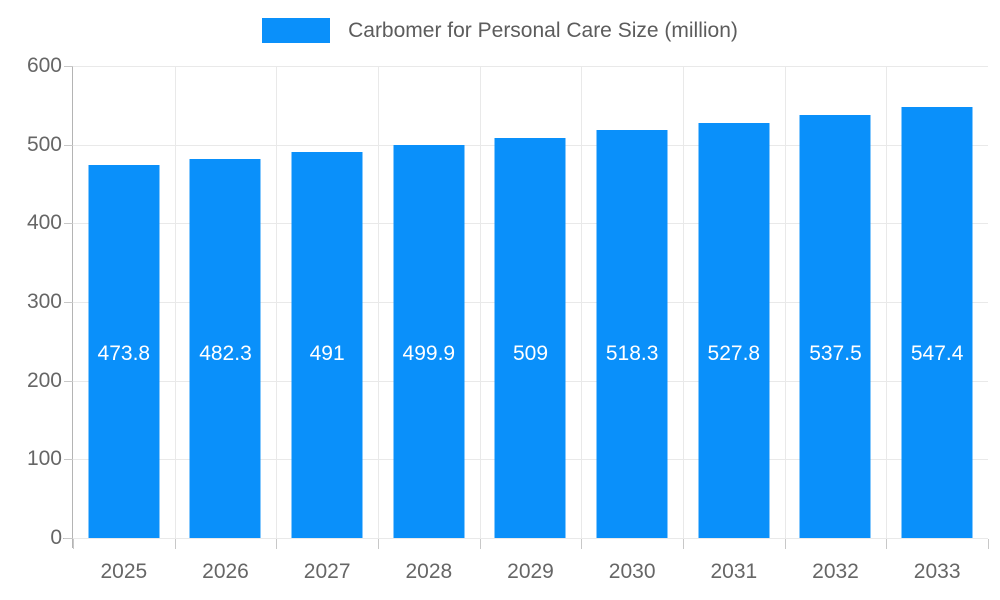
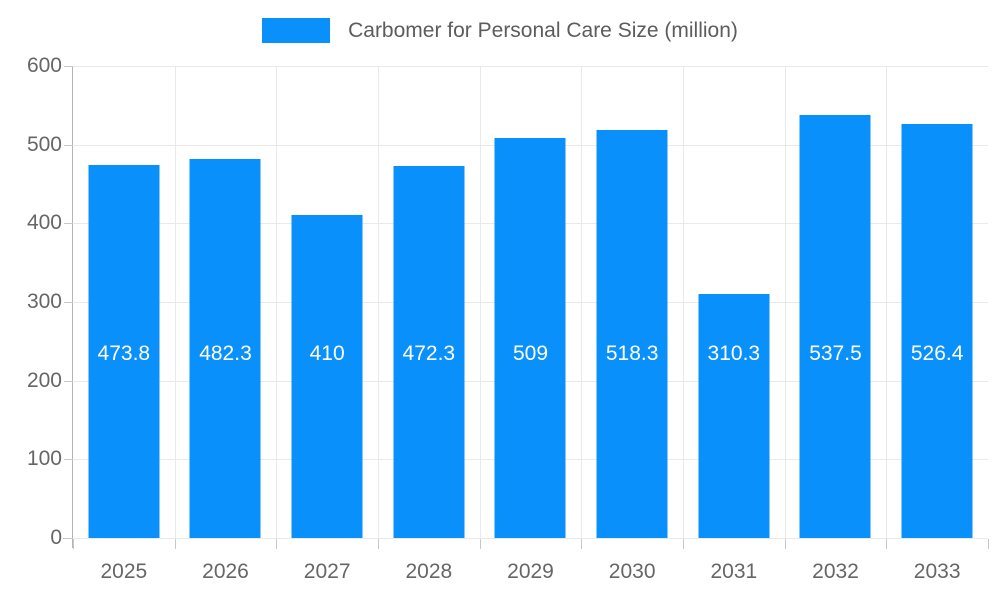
2027: 491 -> 410
2028: 499.9 -> 472.3
2031: 527.8 -> 310.3
2033: 547.4 -> 526.4
